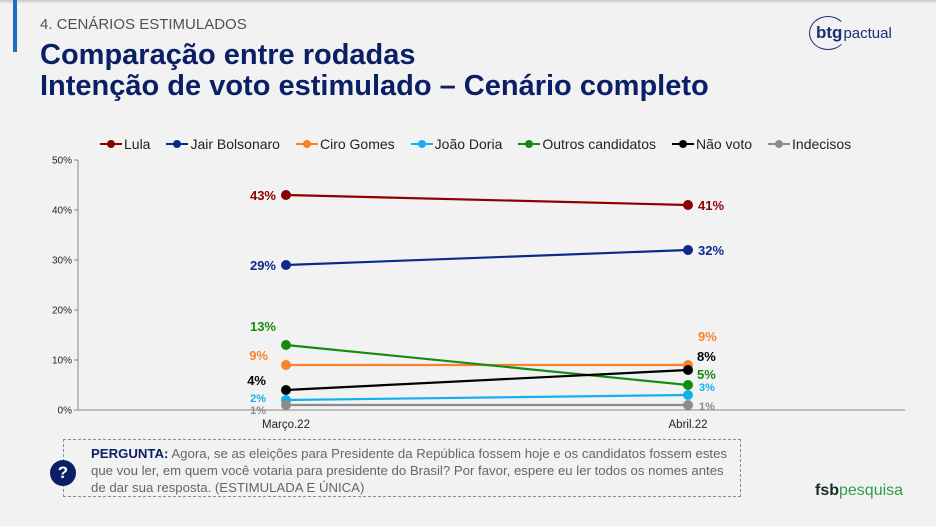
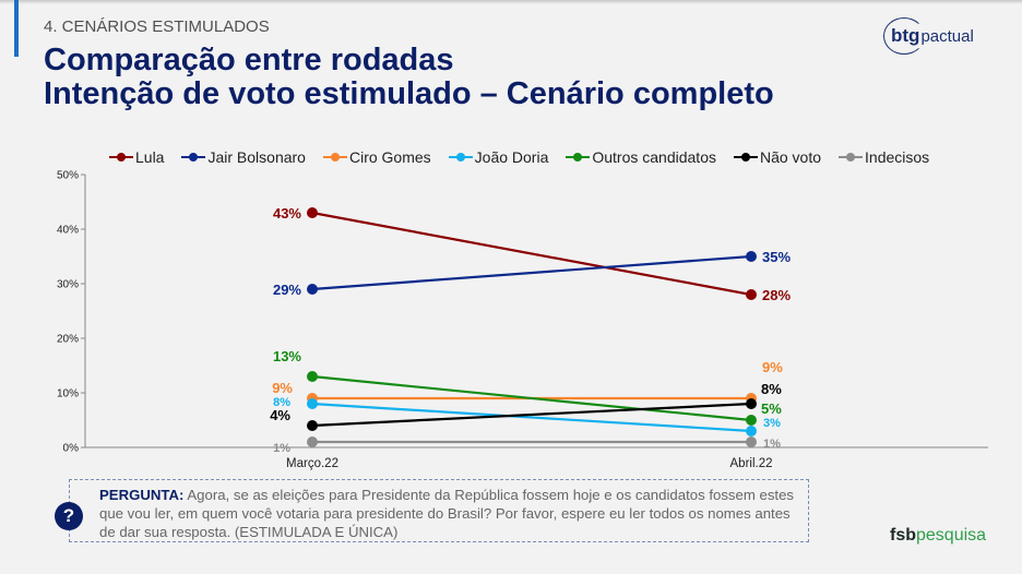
João Doria/Março.22: 2% -> 8%
Lula/Abril.22: 41% -> 28%
Jair Bolsonaro/Abril.22: 32% -> 35%
